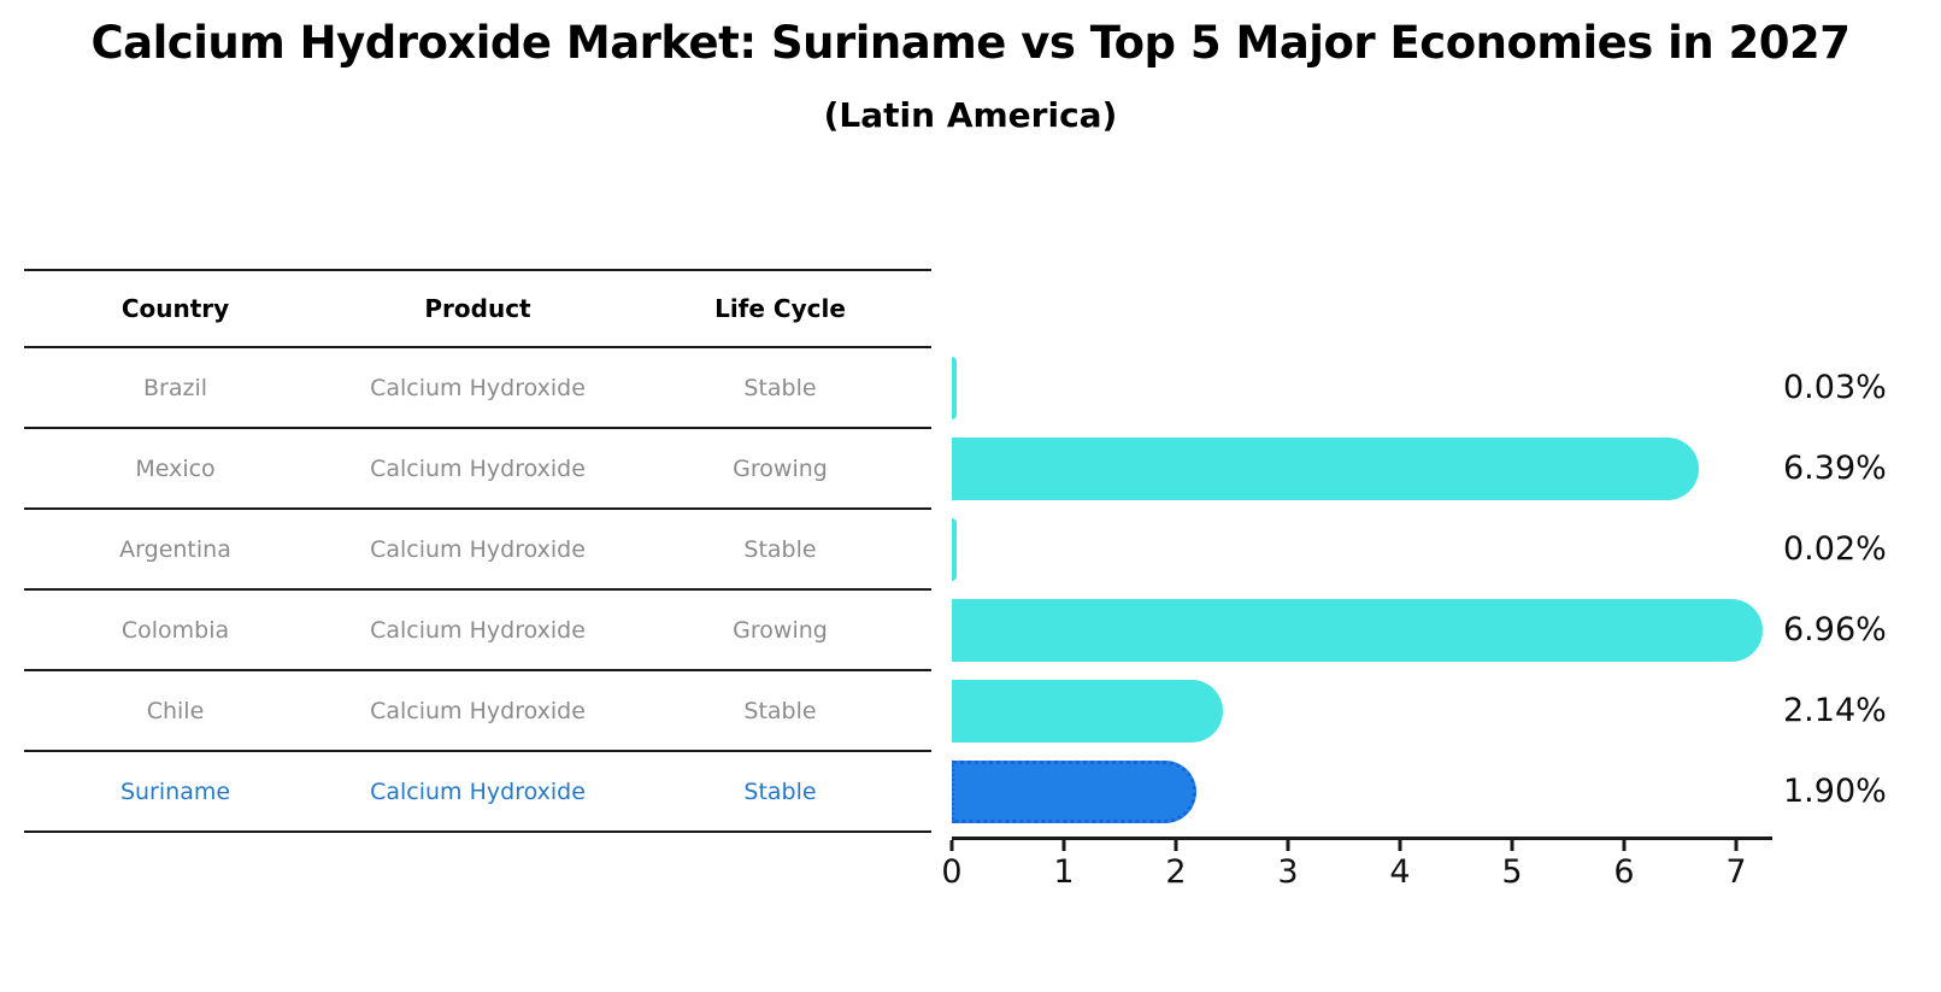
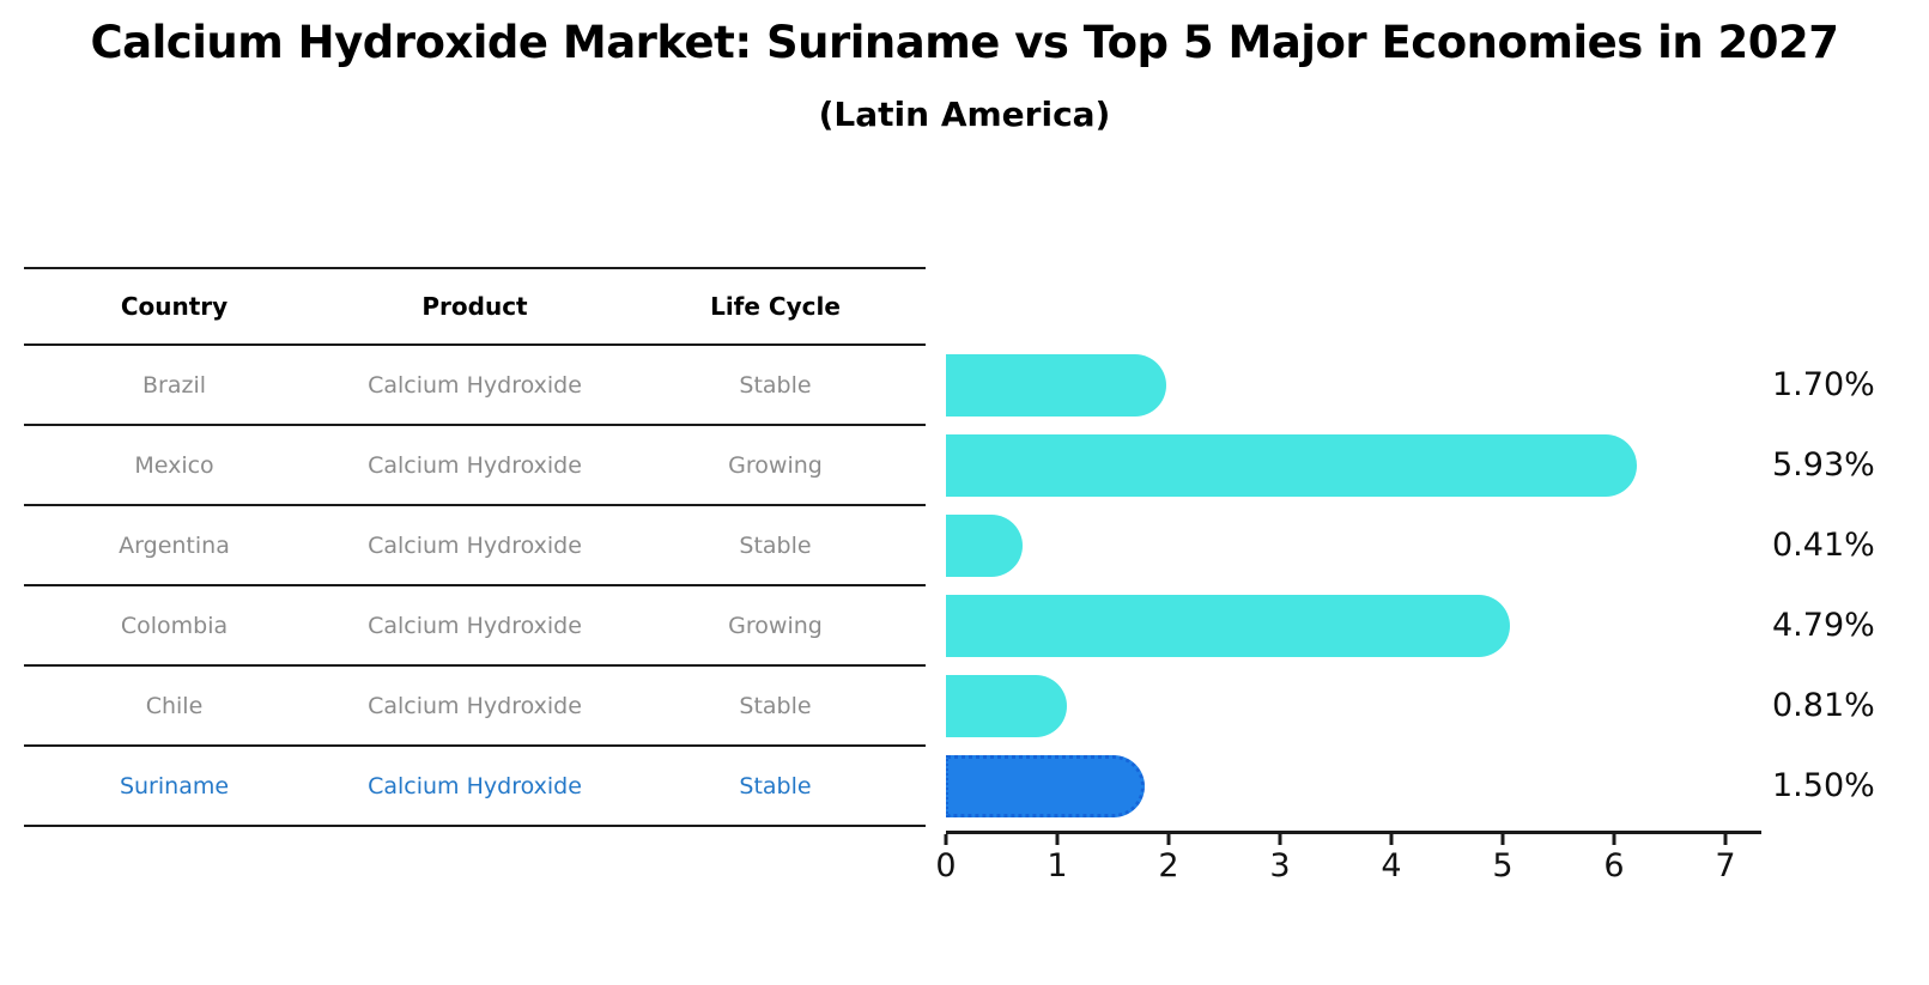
Brazil: 0.03% -> 1.70%
Mexico: 6.39% -> 5.93%
Argentina: 0.02% -> 0.41%
Colombia: 6.96% -> 4.79%
Chile: 2.14% -> 0.81%
Suriname: 1.90% -> 1.50%
